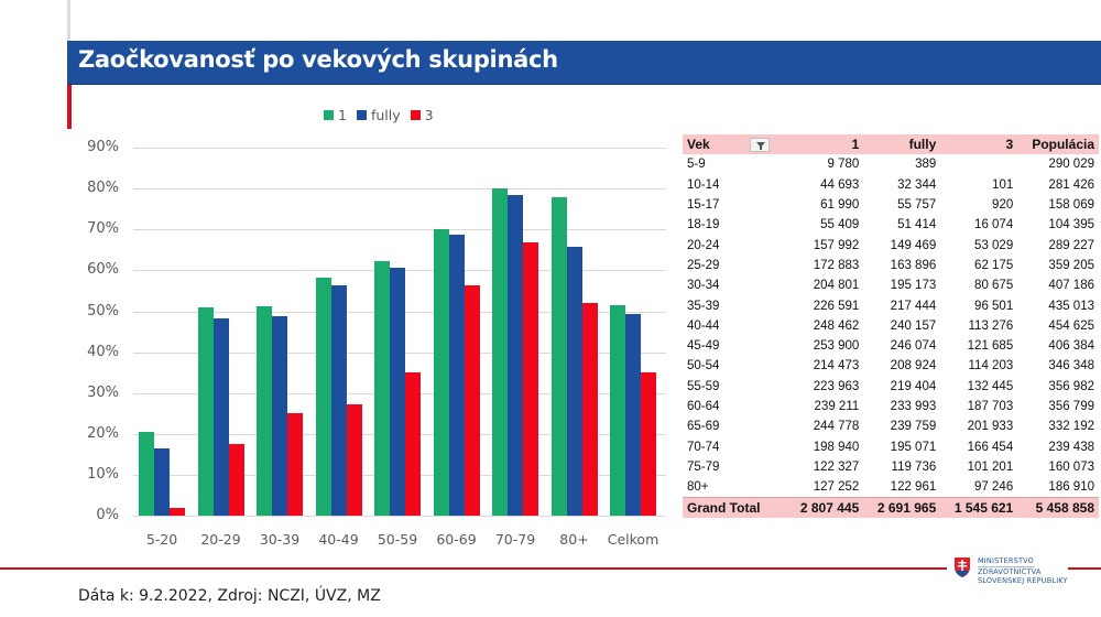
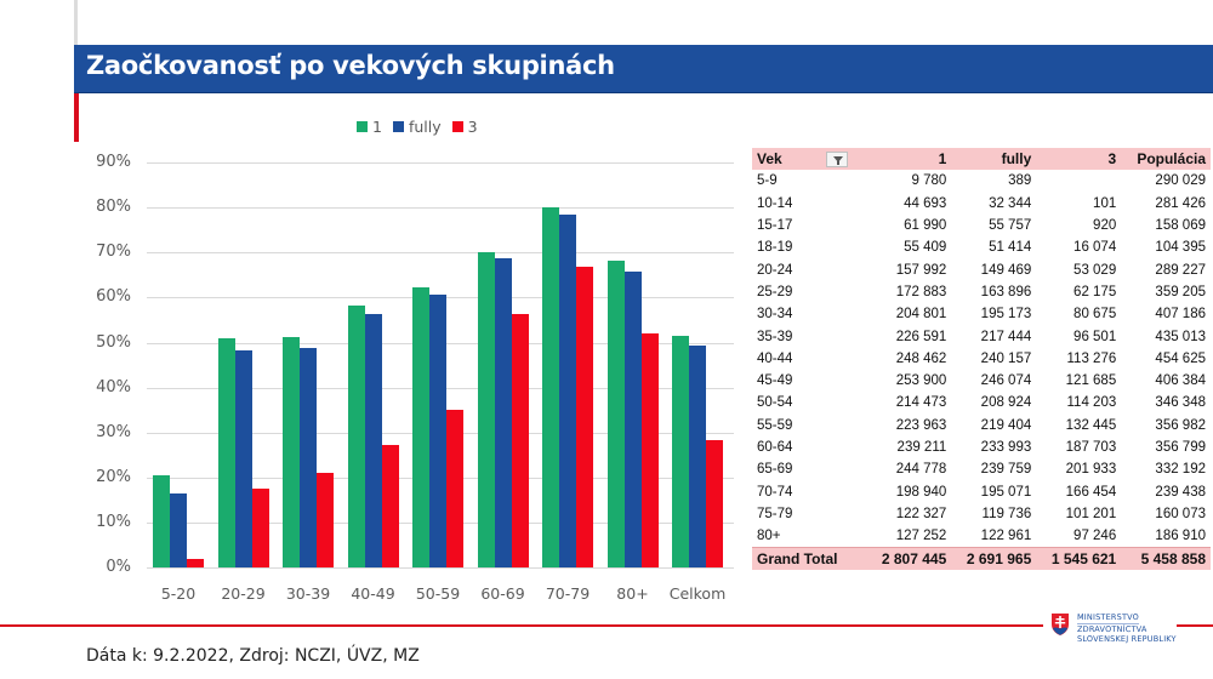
3/30-39: 25% -> 21%
1/80+: 78% -> 68%
3/Celkom: 35% -> 28%
